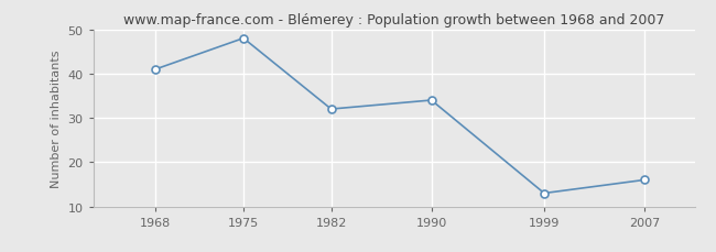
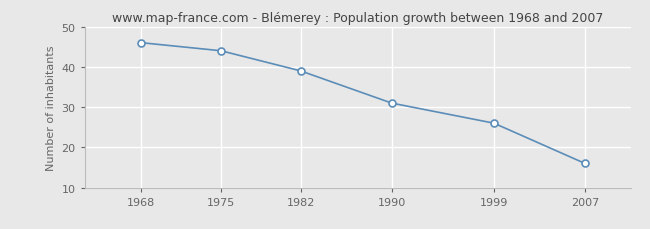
1968: 41 -> 46
1975: 48 -> 44
1982: 32 -> 39
1990: 34 -> 31
1999: 13 -> 26
